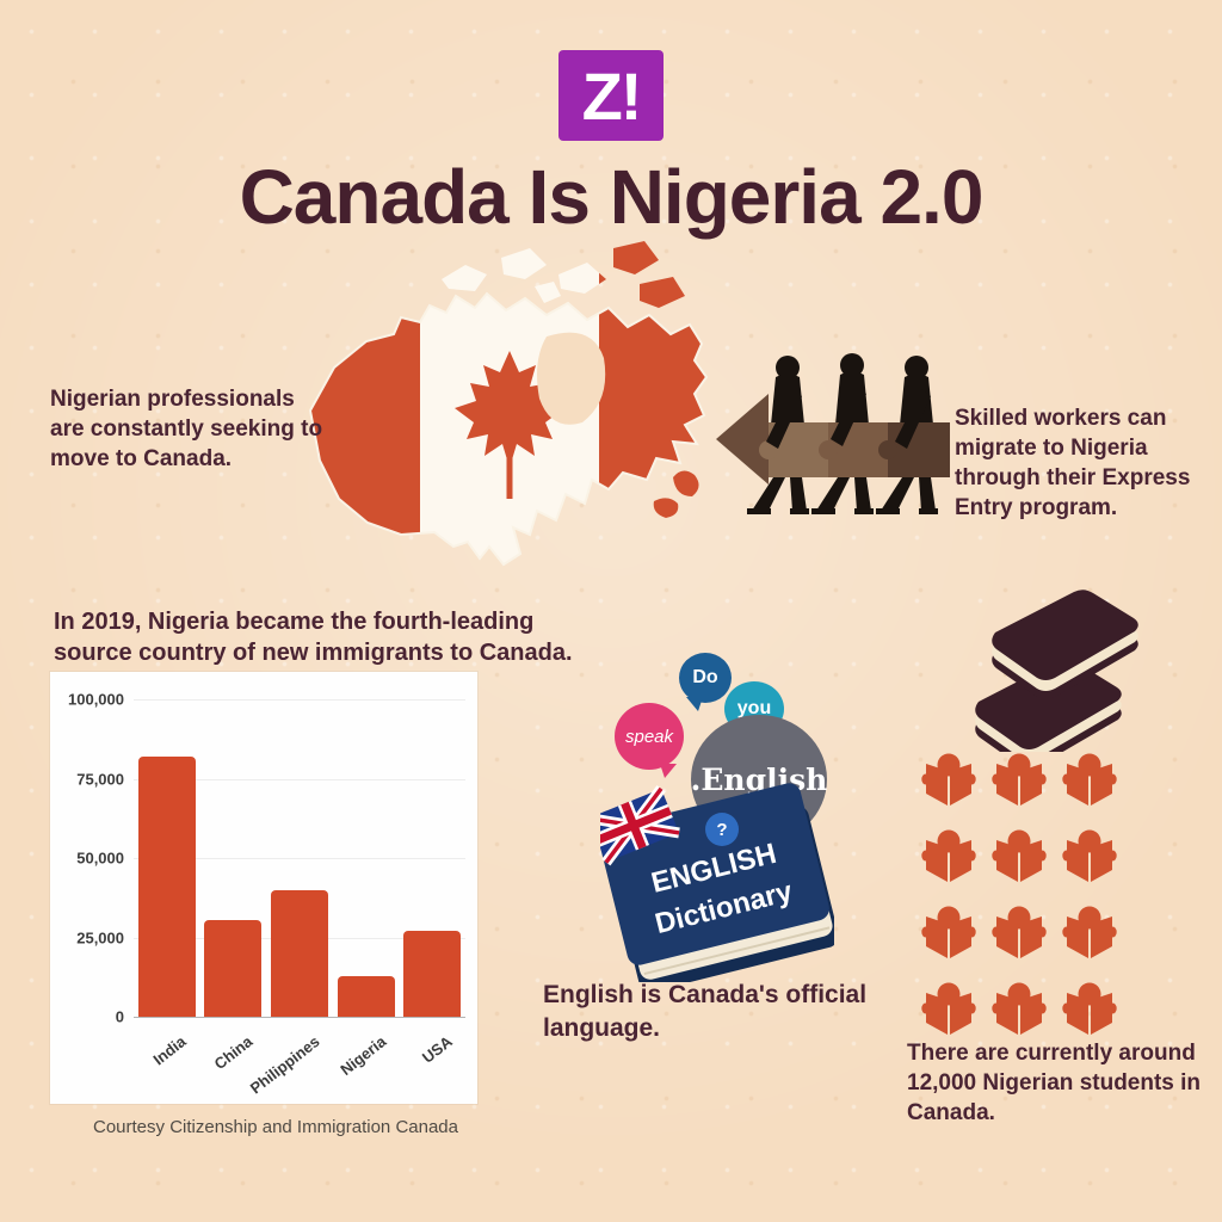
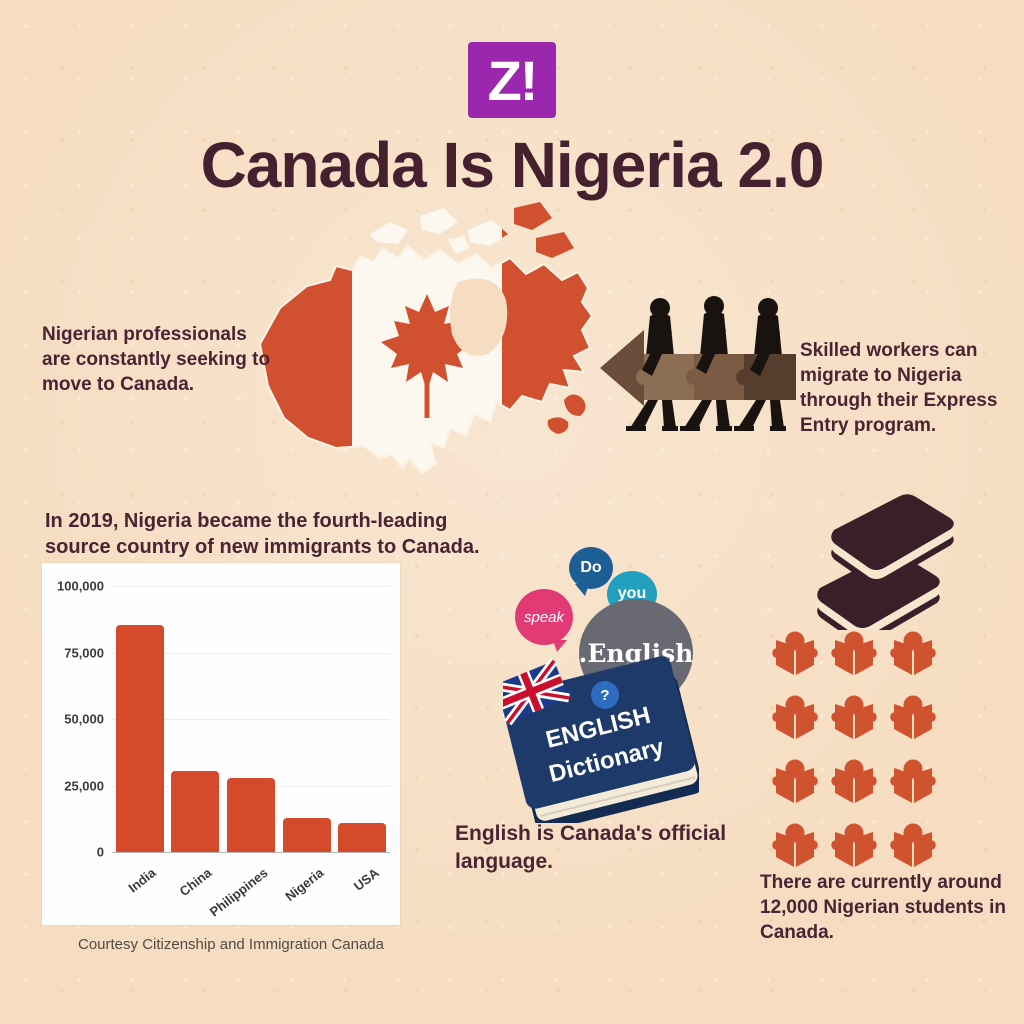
India: 82000 -> 86000
Philippines: 40000 -> 28000
USA: 27000 -> 11000
